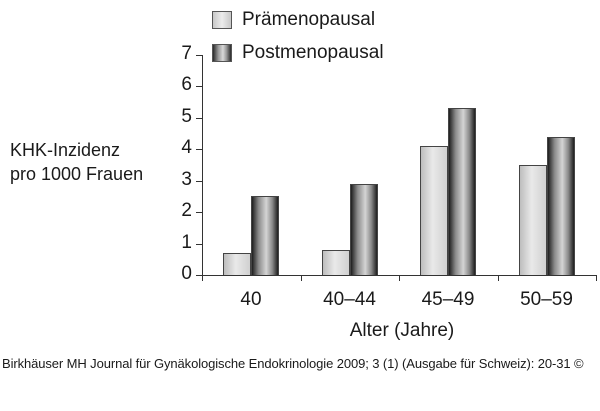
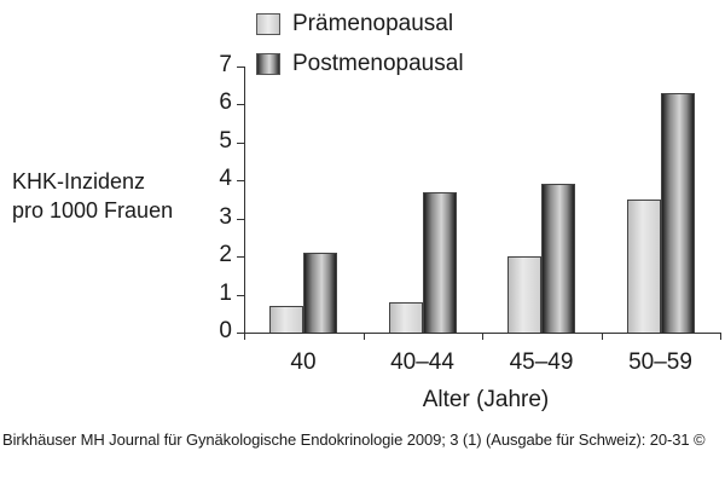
Postmenopausal/40: 2.5 -> 2.1
Postmenopausal/40–44: 2.9 -> 3.7
Prämenopausal/45–49: 4.1 -> 2.0
Postmenopausal/45–49: 5.3 -> 3.9
Postmenopausal/50–59: 4.4 -> 6.3
